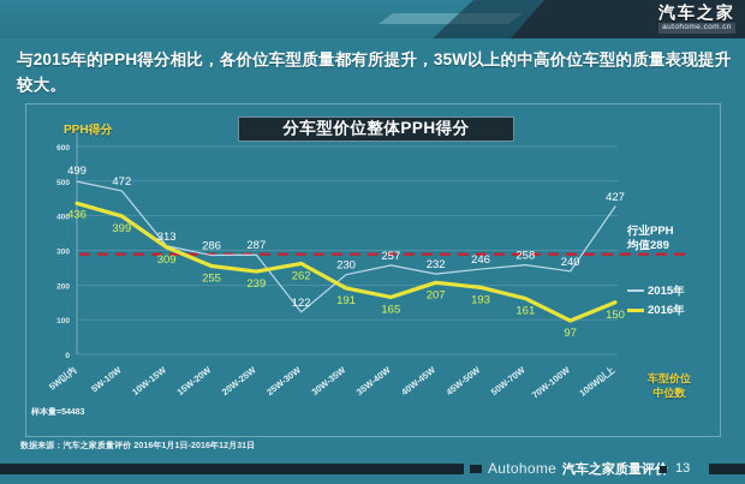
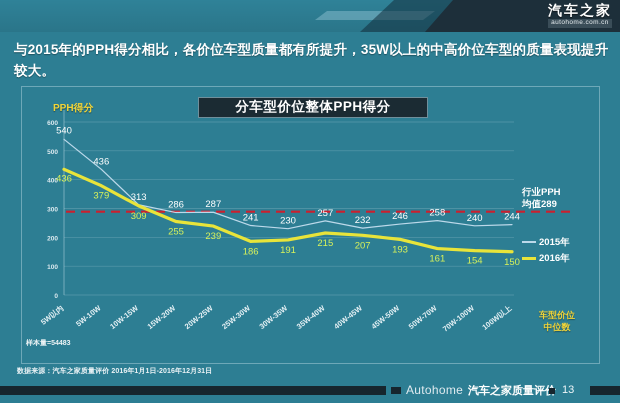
2015年/5W以内: 499 -> 540
2015年/5W-10W: 472 -> 436
2016年/5W-10W: 399 -> 379
2015年/25W-30W: 122 -> 241
2016年/25W-30W: 262 -> 186
2016年/35W-40W: 165 -> 215
2016年/70W-100W: 97 -> 154
2015年/100W以上: 427 -> 244
